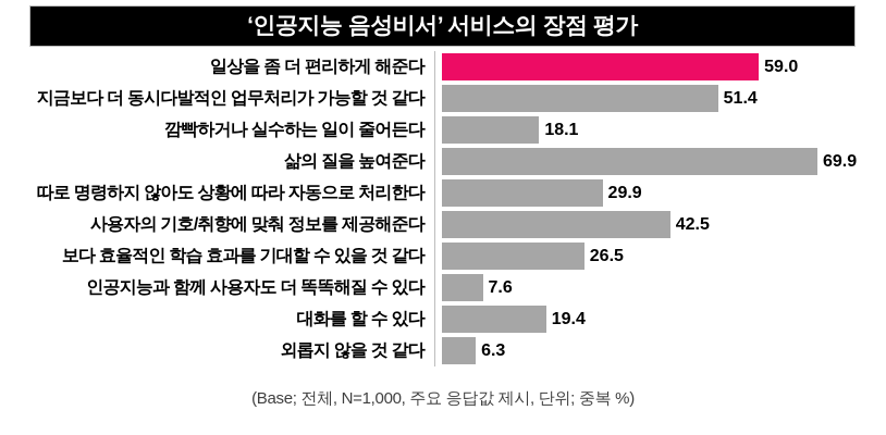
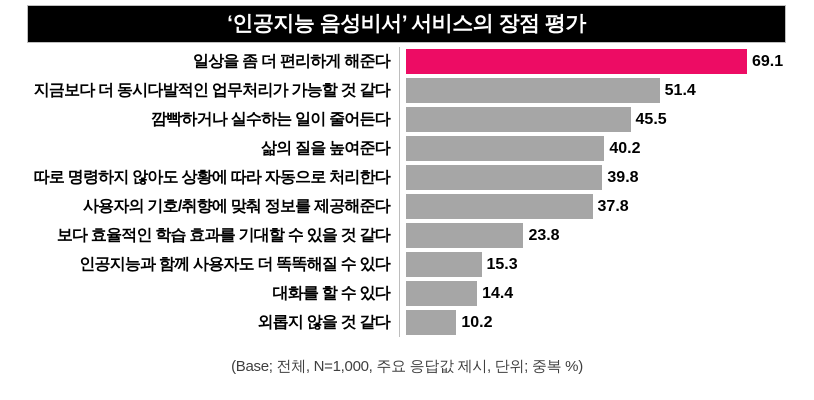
일상을 좀 더 편리하게 해준다: 59.0 -> 69.1
깜빡하거나 실수하는 일이 줄어든다: 18.1 -> 45.5
삶의 질을 높여준다: 69.9 -> 40.2
따로 명령하지 않아도 상황에 따라 자동으로 처리한다: 29.9 -> 39.8
사용자의 기호/취향에 맞춰 정보를 제공해준다: 42.5 -> 37.8
보다 효율적인 학습 효과를 기대할 수 있을 것 같다: 26.5 -> 23.8
인공지능과 함께 사용자도 더 똑똑해질 수 있다: 7.6 -> 15.3
대화를 할 수 있다: 19.4 -> 14.4
외롭지 않을 것 같다: 6.3 -> 10.2
